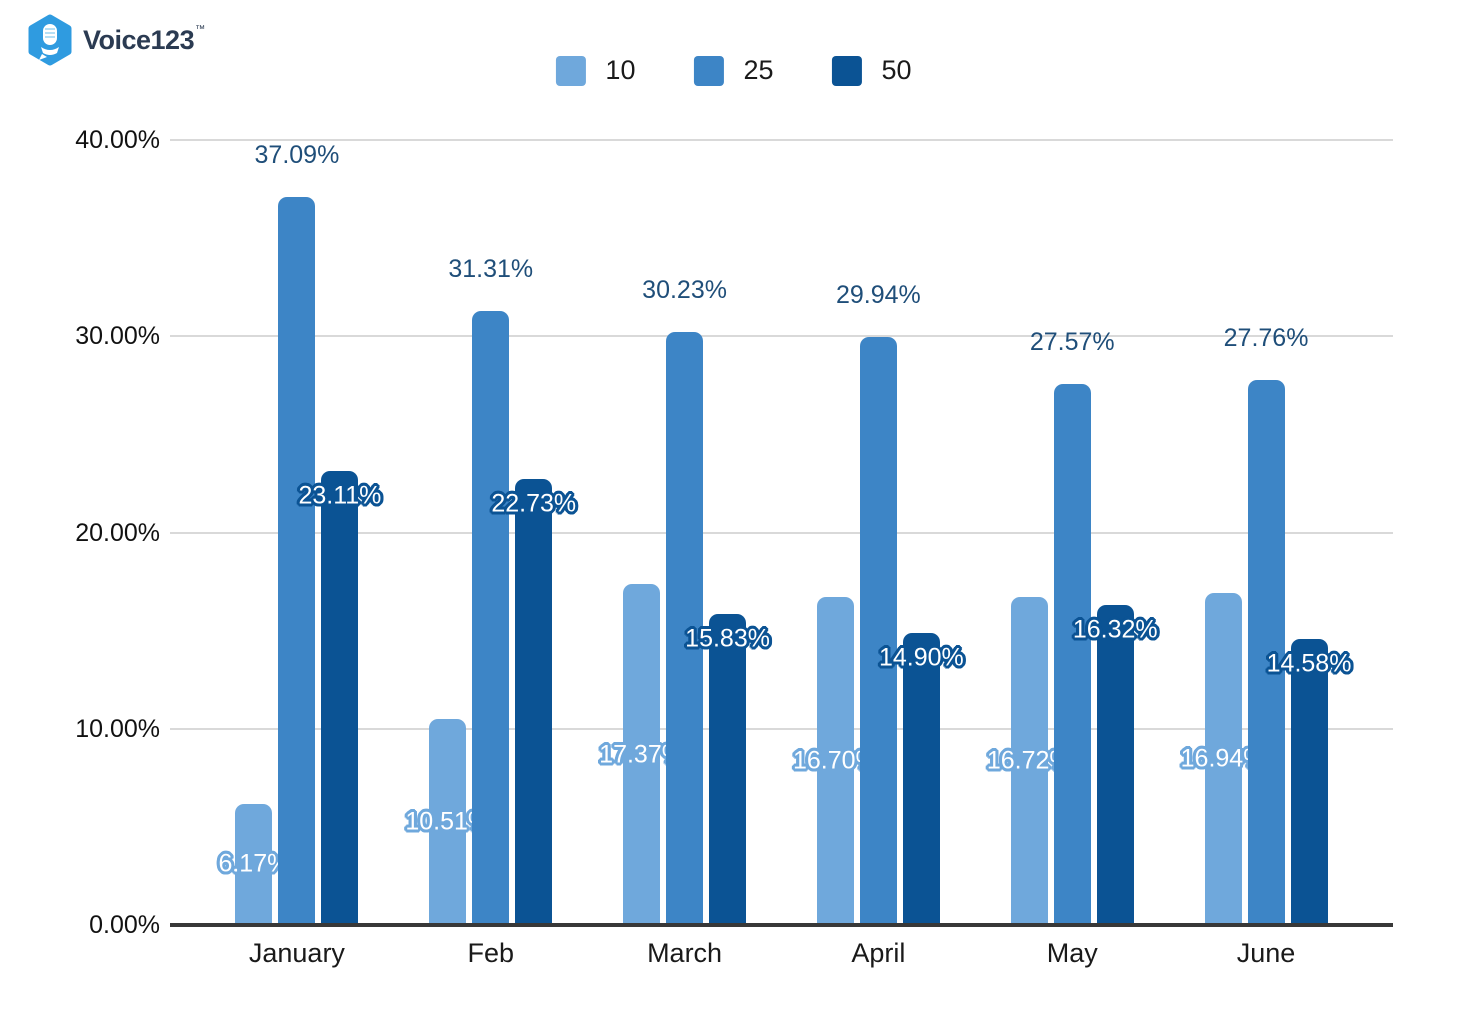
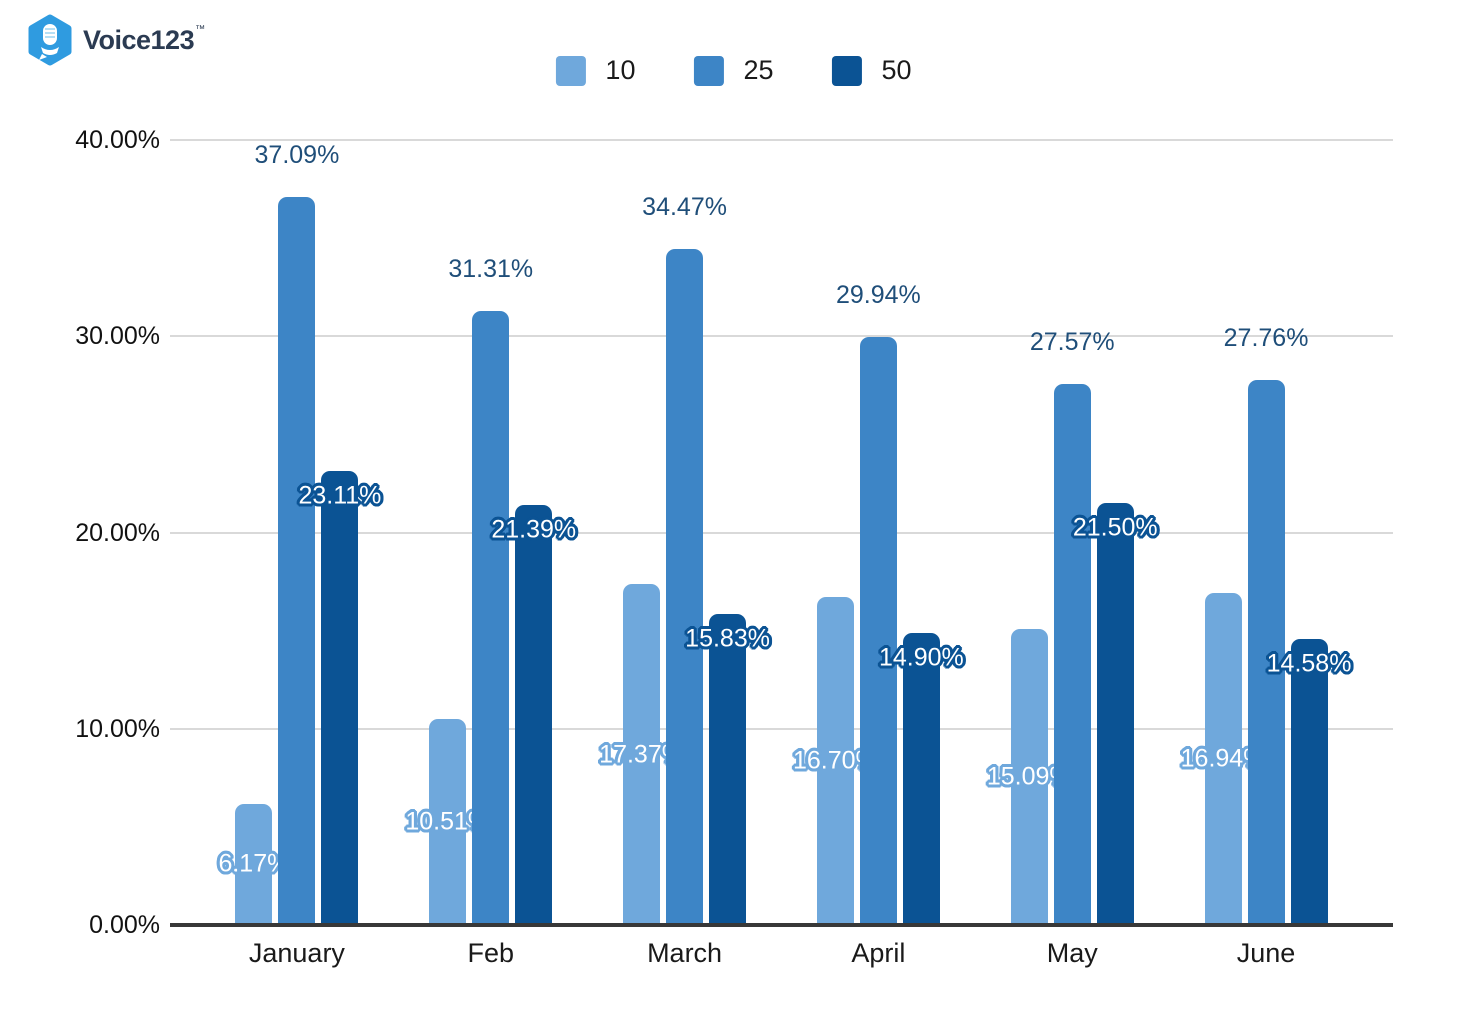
50/Feb: 22.73% -> 21.39%
25/March: 30.23% -> 34.47%
10/May: 16.72% -> 15.09%
50/May: 16.32% -> 21.50%
